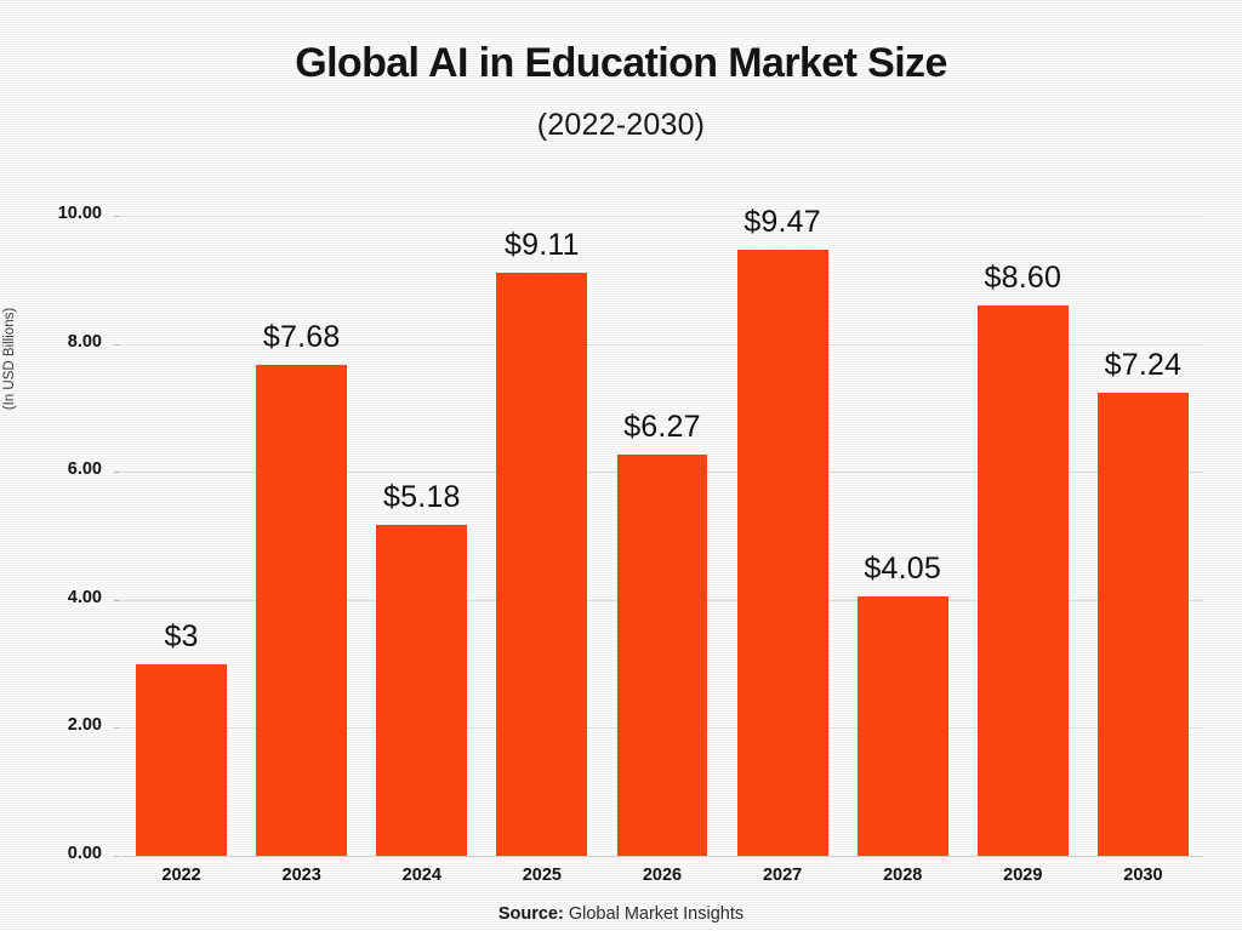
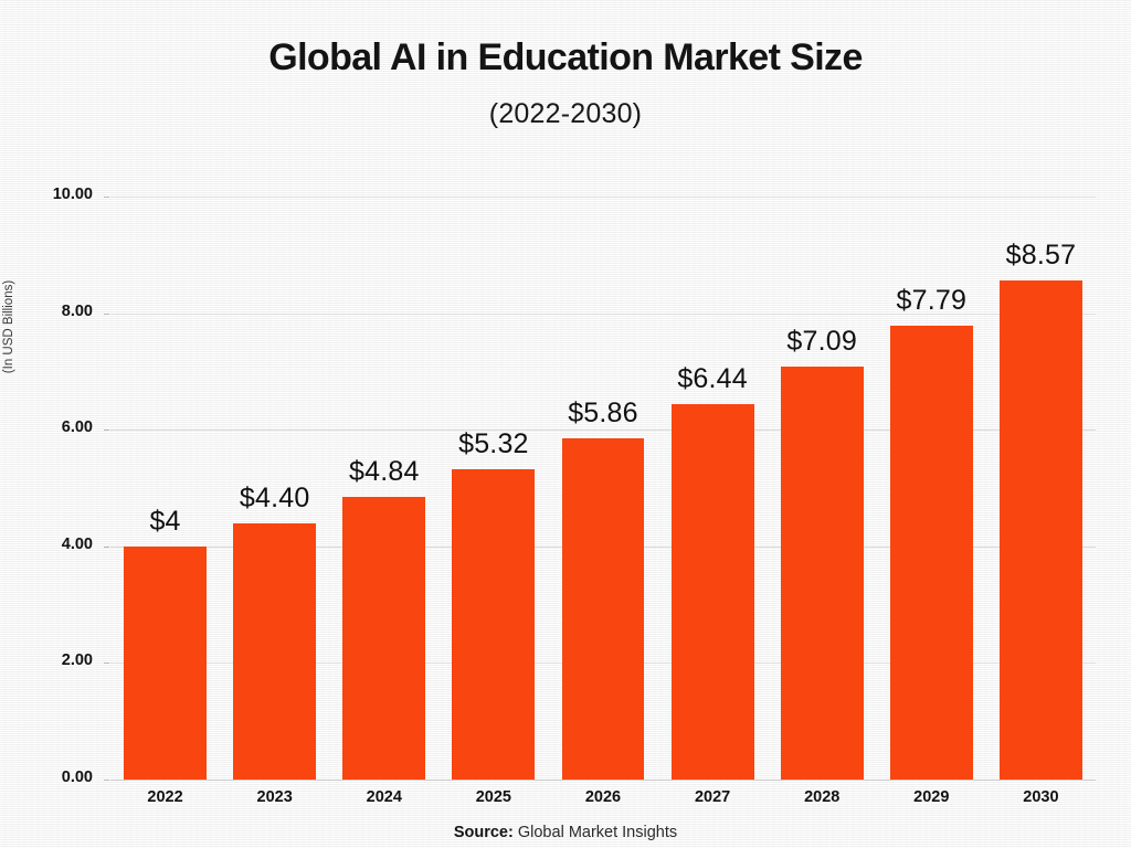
2022: $3 -> $4
2023: $7.68 -> $4.40
2024: $5.18 -> $4.84
2025: $9.11 -> $5.32
2026: $6.27 -> $5.86
2027: $9.47 -> $6.44
2028: $4.05 -> $7.09
2029: $8.60 -> $7.79
2030: $7.24 -> $8.57
